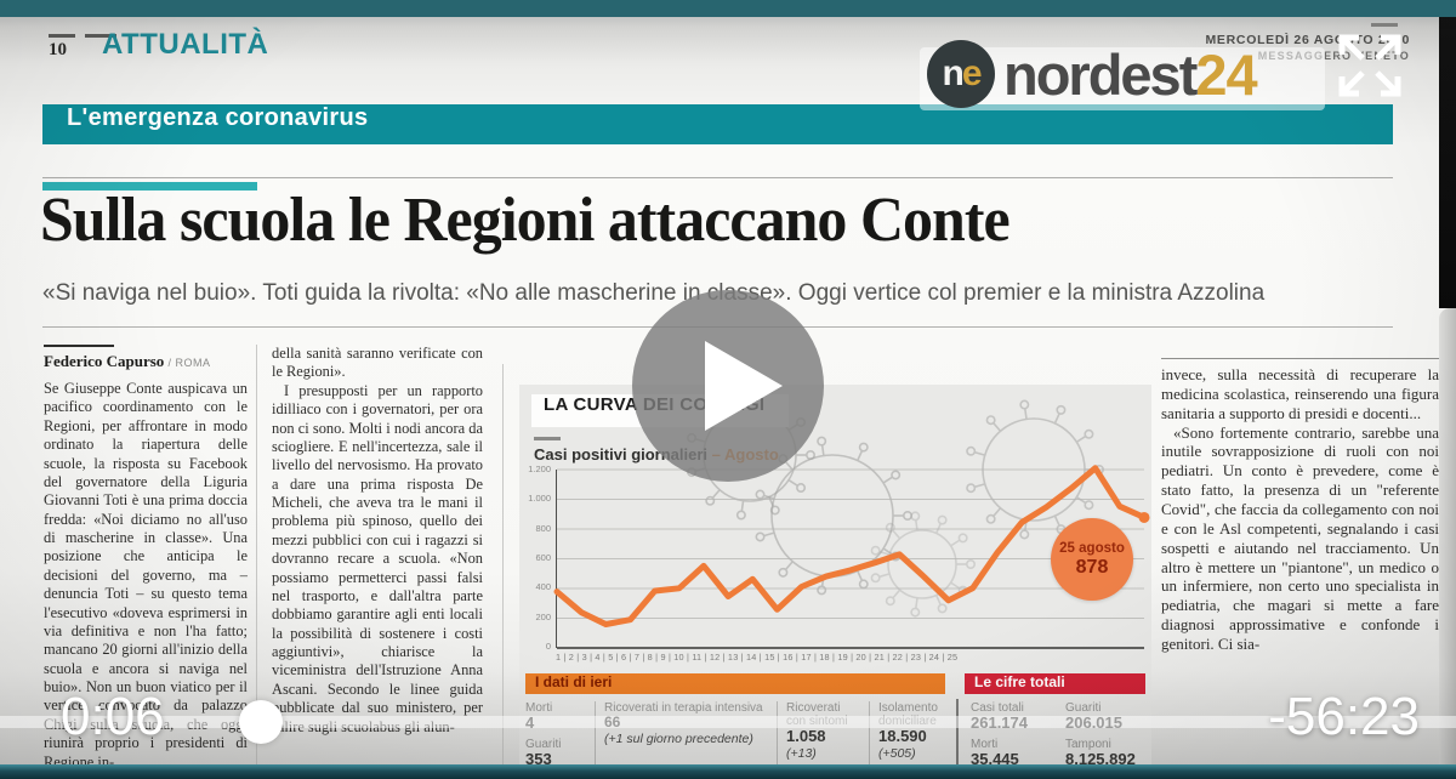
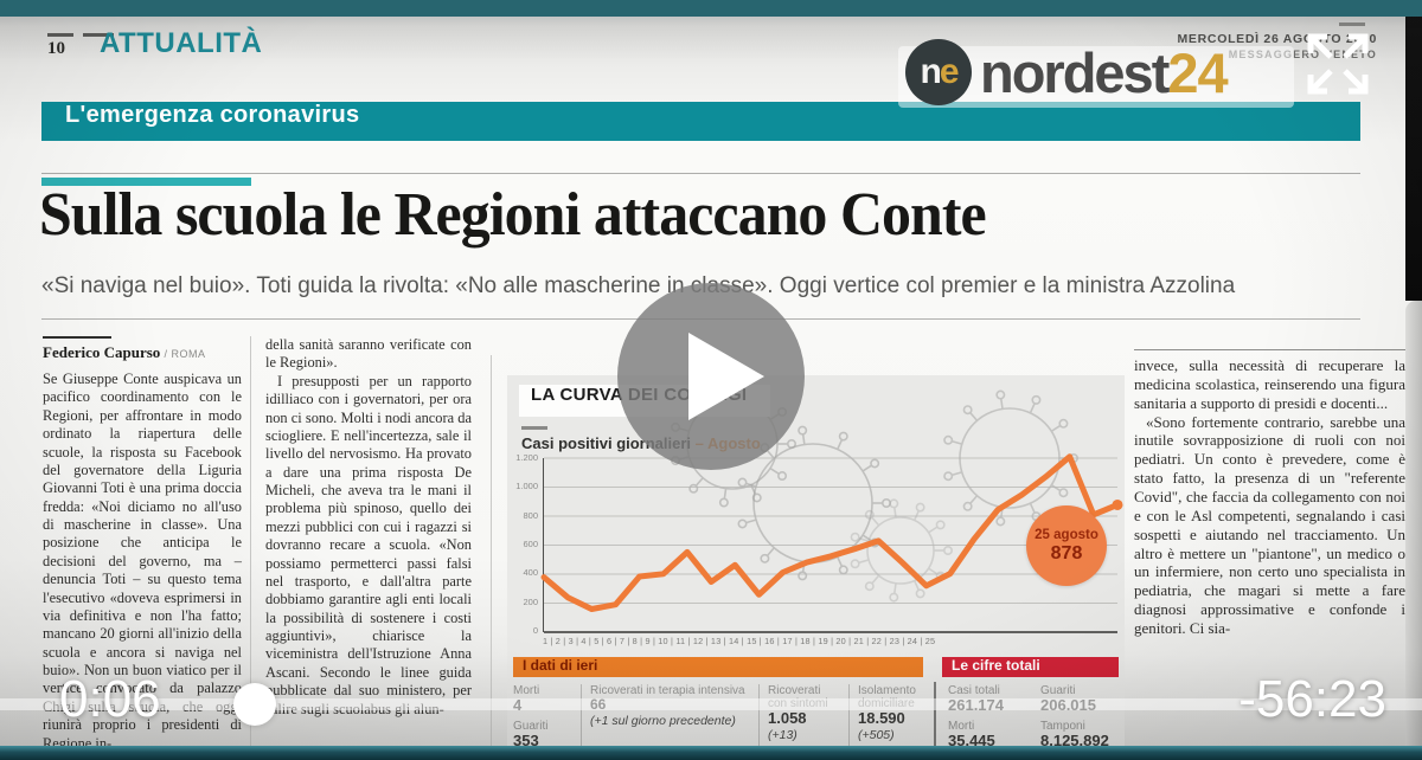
24: 950 -> 810
